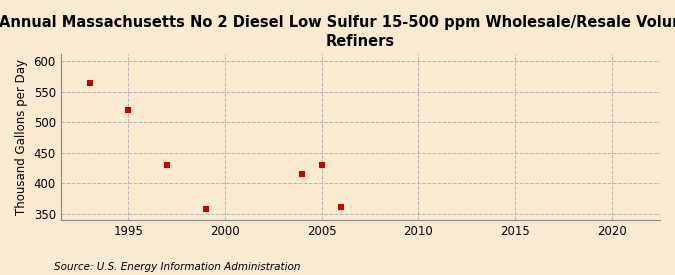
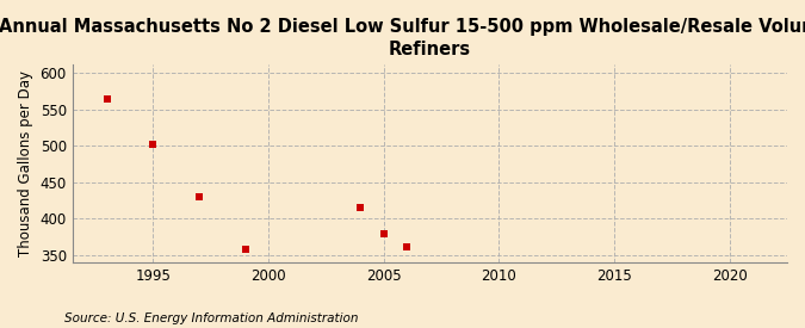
1995: 521 -> 502
2005: 430 -> 380
